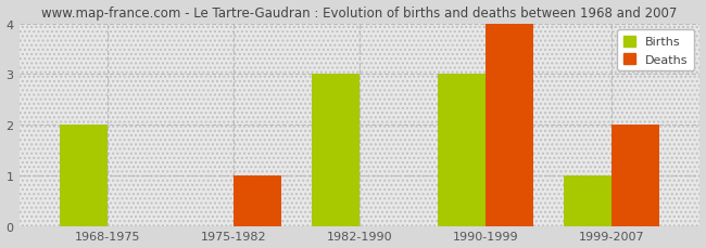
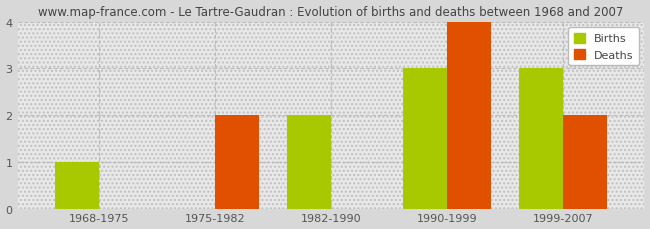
Births/1968-1975: 2 -> 1
Deaths/1975-1982: 1 -> 2
Births/1982-1990: 3 -> 2
Births/1999-2007: 1 -> 3
